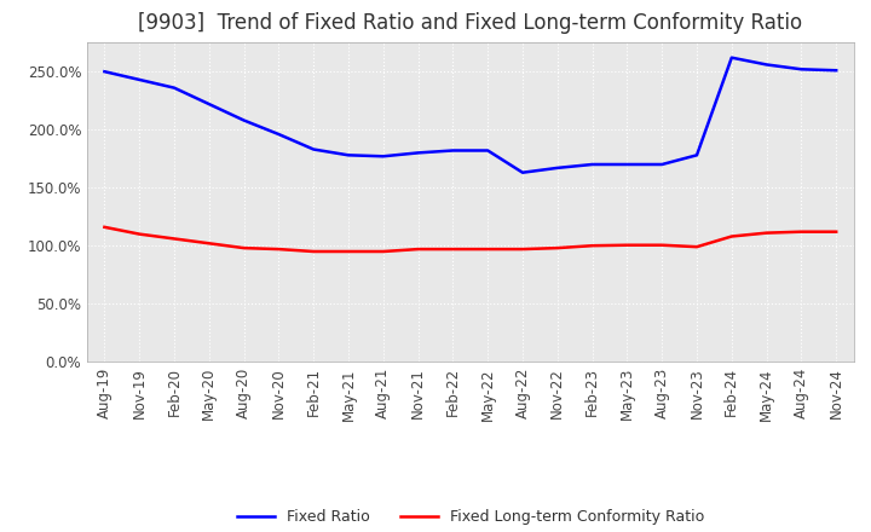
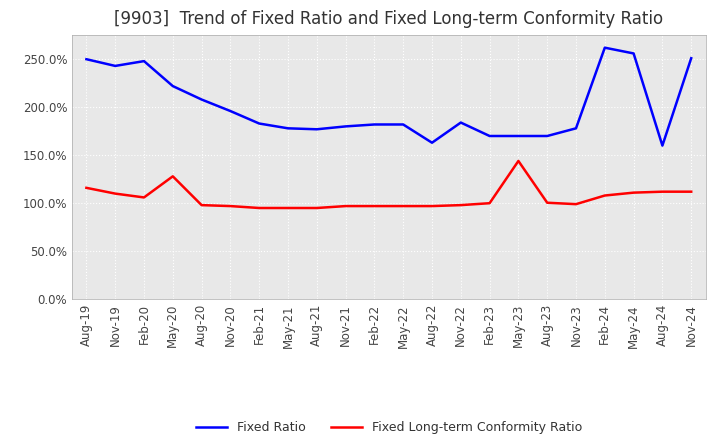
Fixed Ratio/Feb-20: 236% -> 248%
Fixed Long-term Conformity Ratio/May-20: 102% -> 128%
Fixed Ratio/Nov-22: 167% -> 184%
Fixed Long-term Conformity Ratio/May-23: 100% -> 144%
Fixed Ratio/Aug-24: 252% -> 160%
